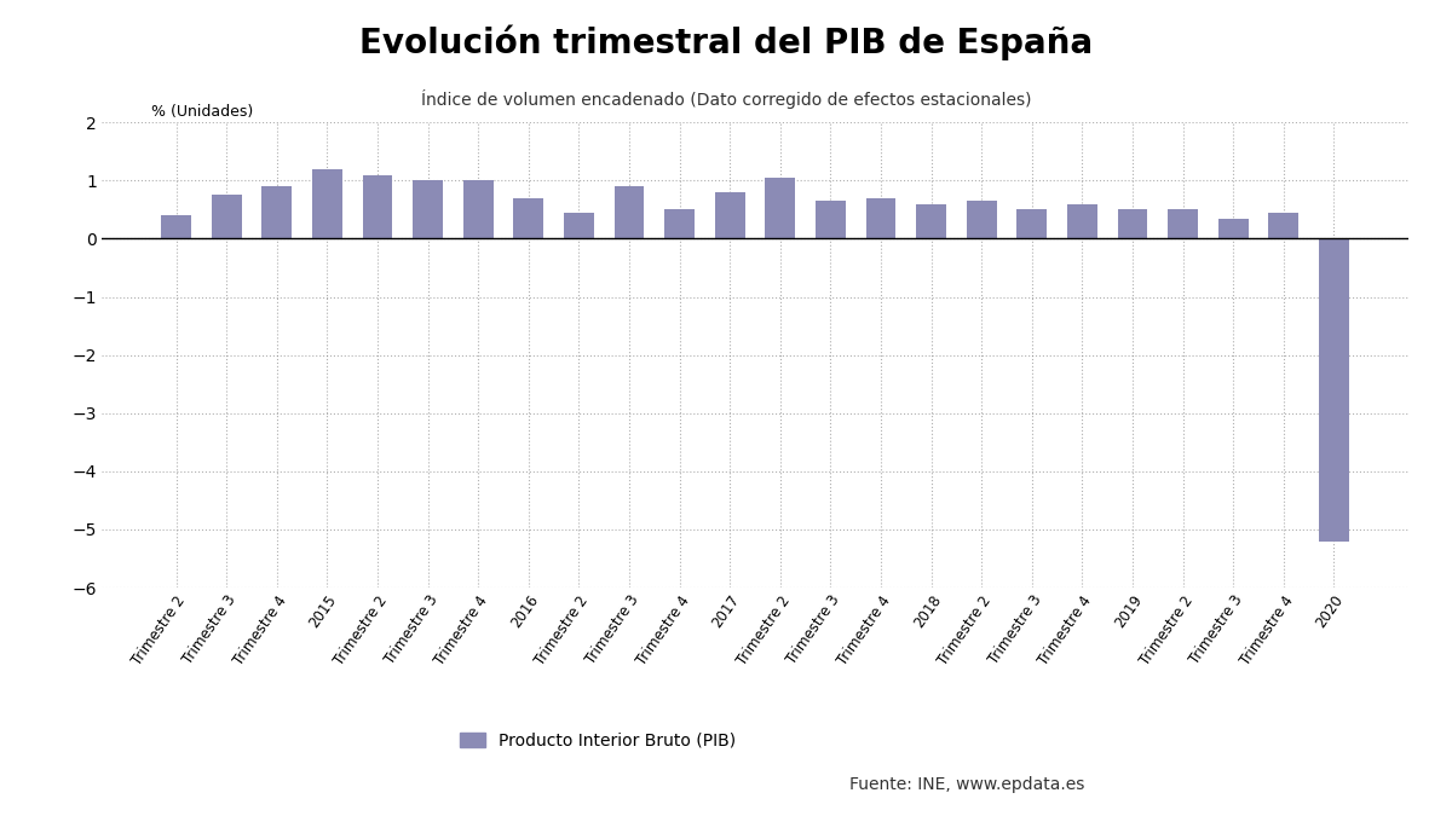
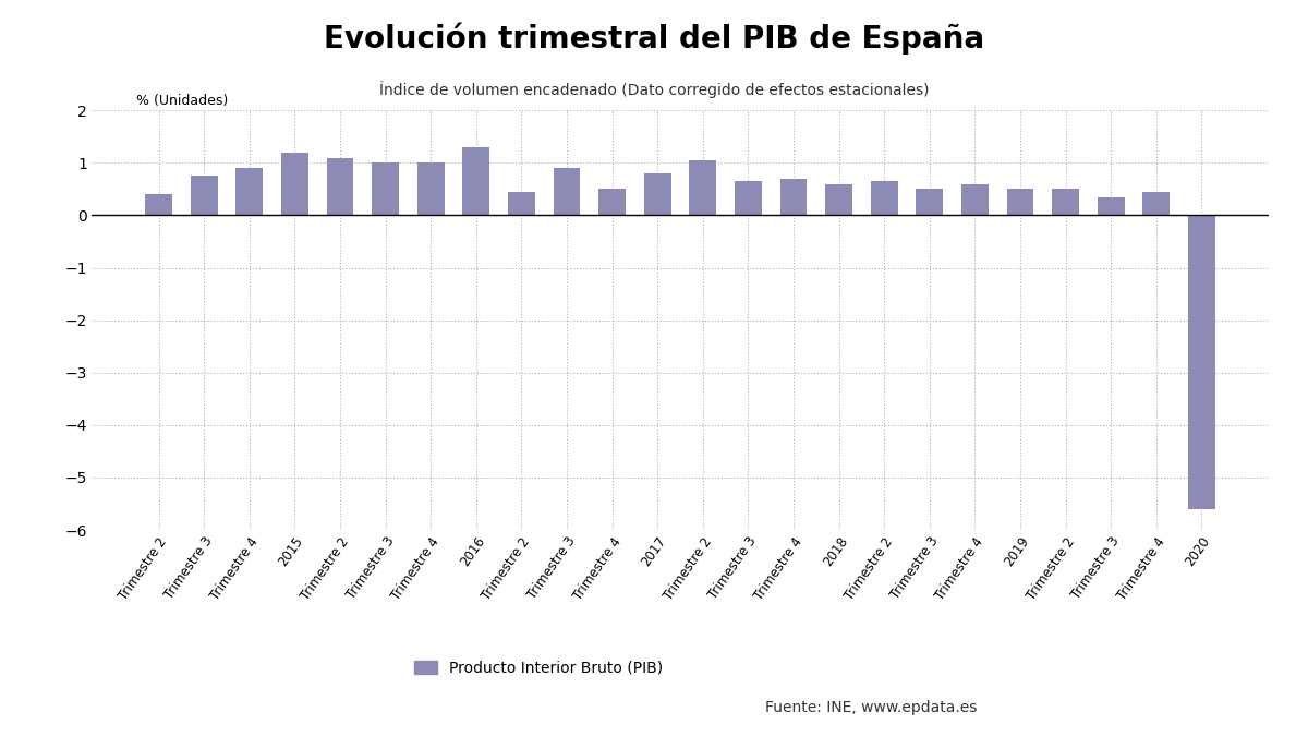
2016: 0.70 -> 1.30
2020: -5.20 -> -5.60
